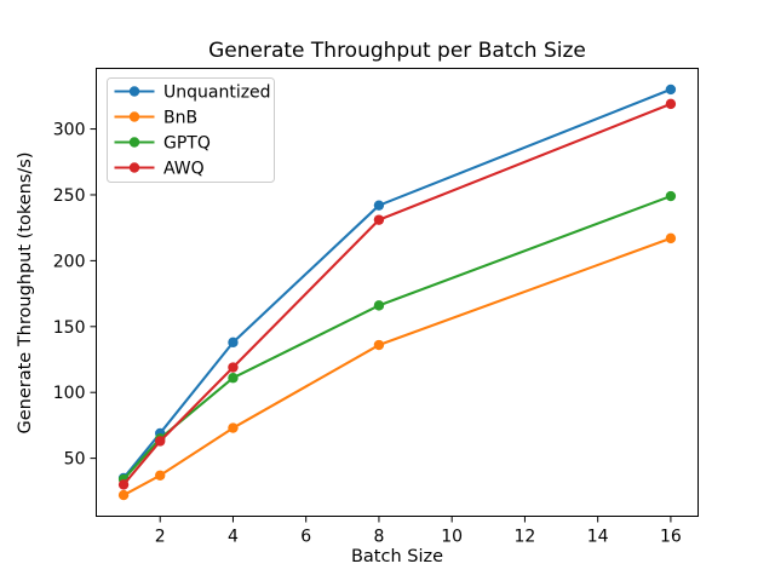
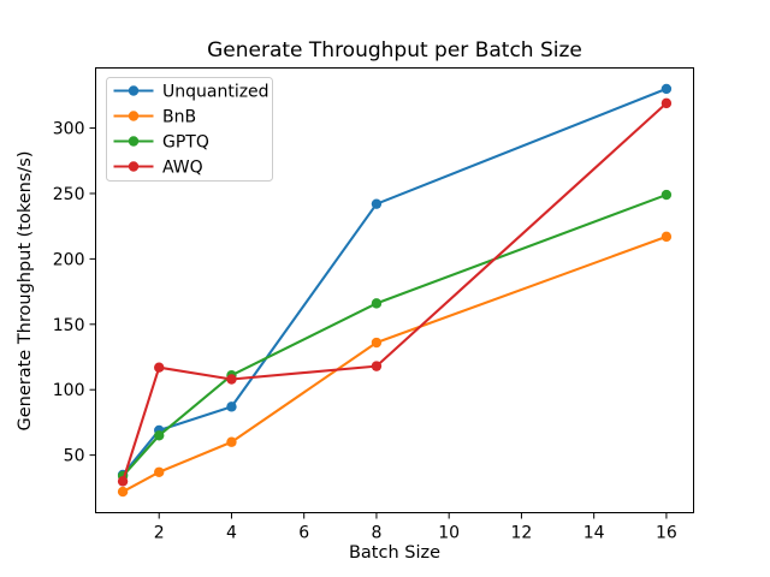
AWQ/2: 63 -> 117
Unquantized/4: 138 -> 87
BnB/4: 73 -> 60
AWQ/4: 119 -> 108
AWQ/8: 231 -> 118
